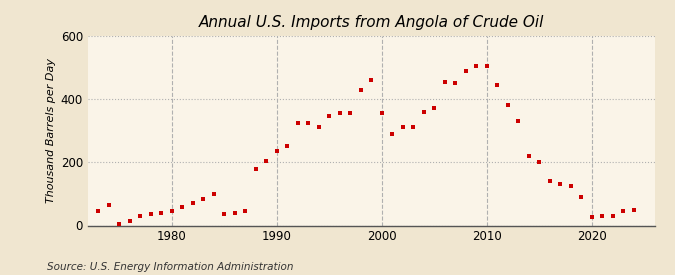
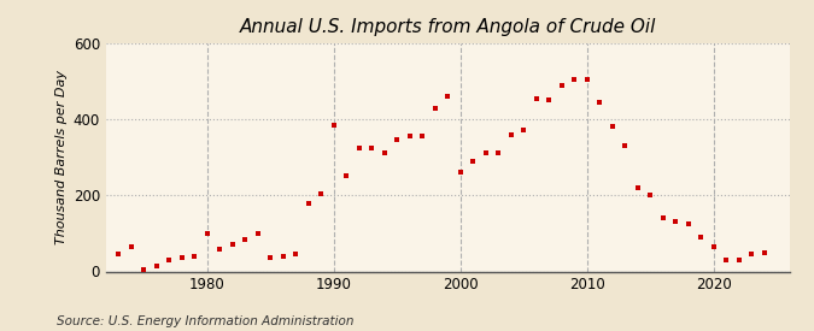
1980: 45 -> 100
1990: 235 -> 385
2000: 355 -> 260
2020: 28 -> 65
